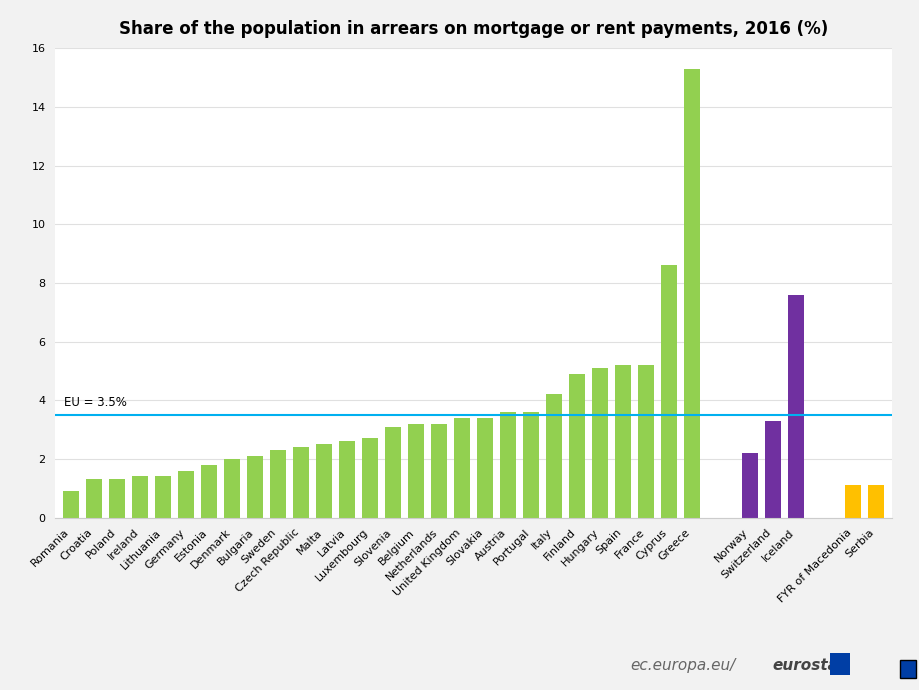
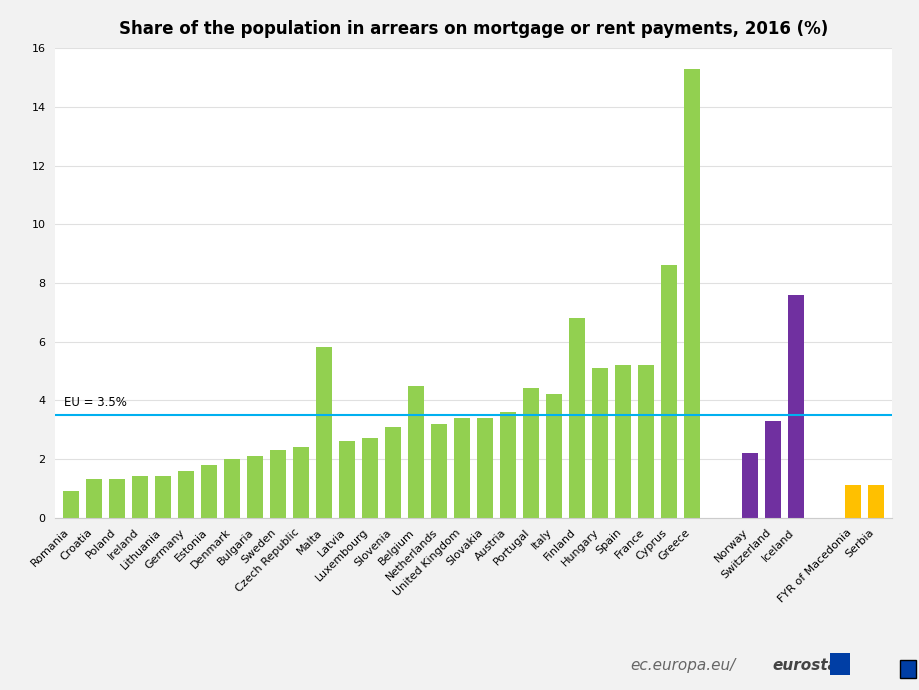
Malta: 2.5 -> 5.8
Belgium: 3.2 -> 4.5
Portugal: 3.6 -> 4.4
Finland: 4.9 -> 6.8
